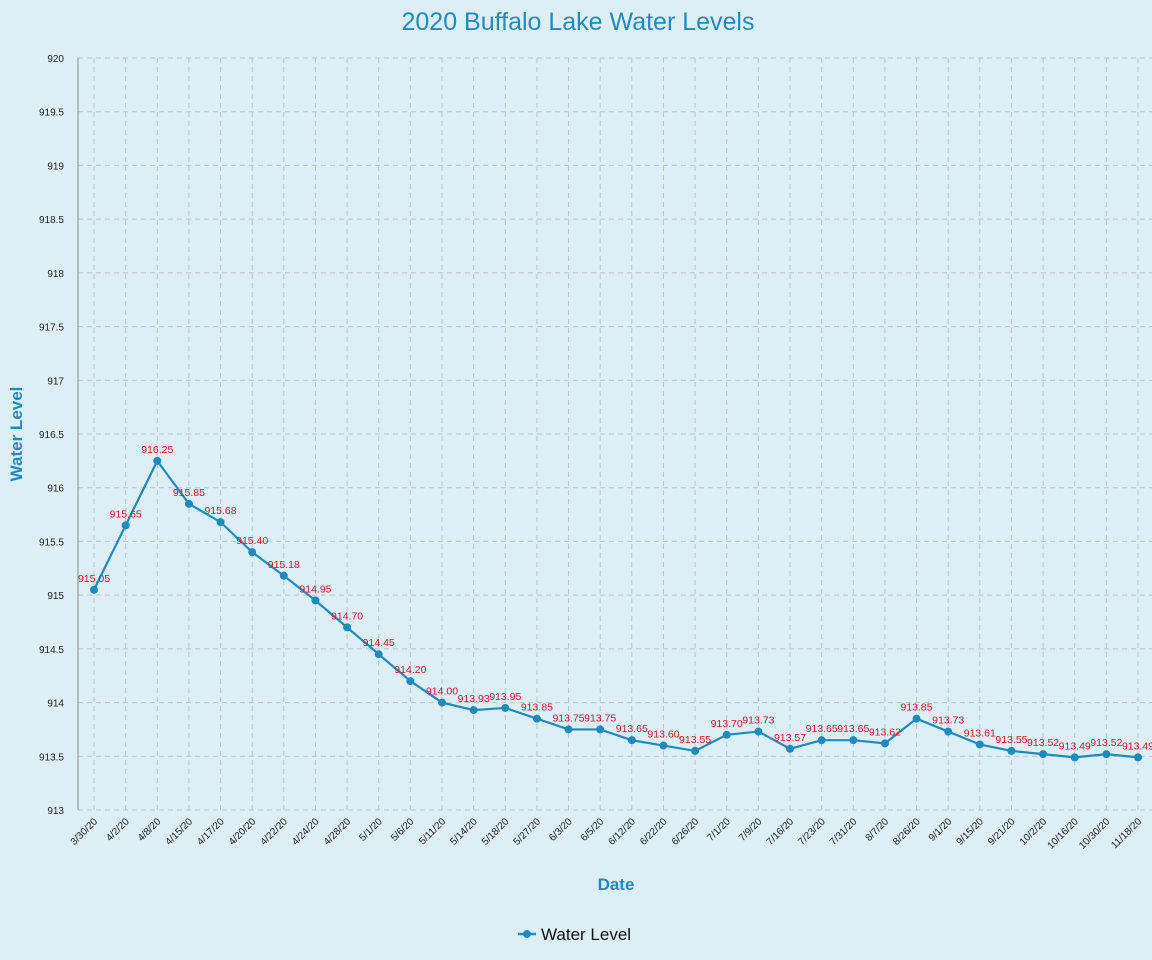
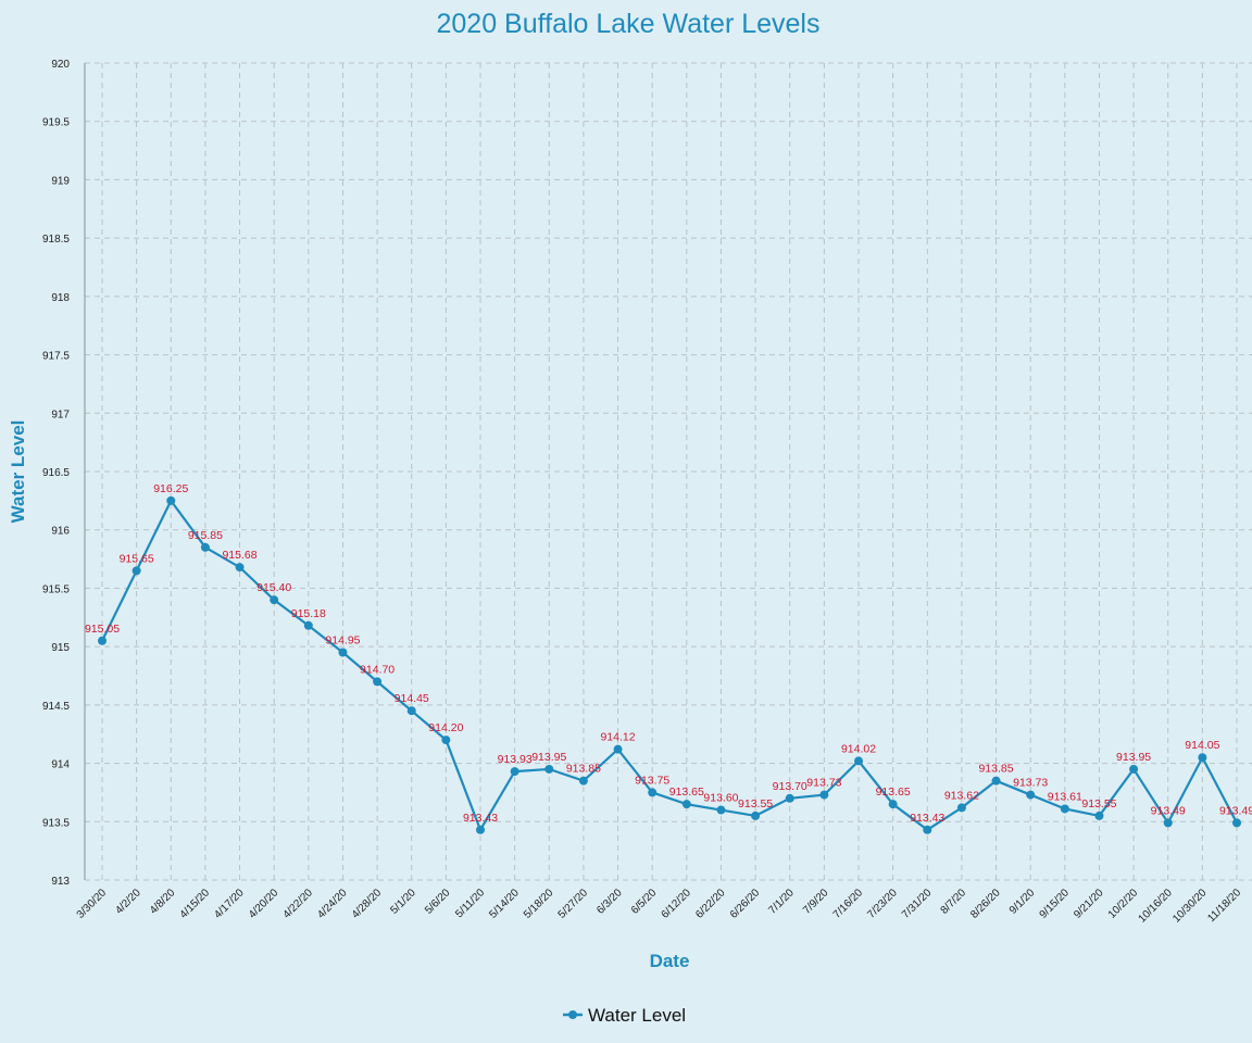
5/11/20: 914.00 -> 913.43
6/3/20: 913.75 -> 914.12
7/16/20: 913.57 -> 914.02
7/31/20: 913.65 -> 913.43
10/2/20: 913.52 -> 913.95
10/30/20: 913.52 -> 914.05
